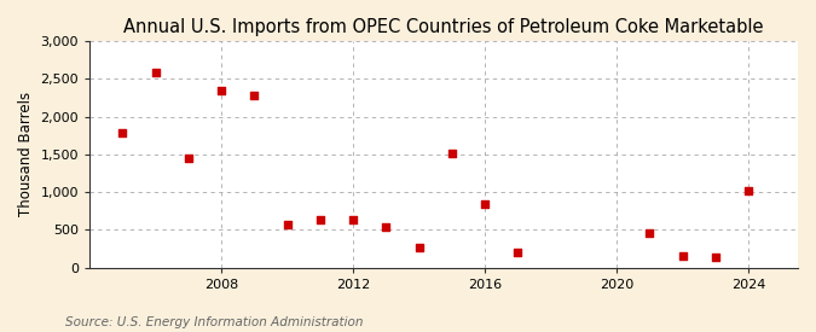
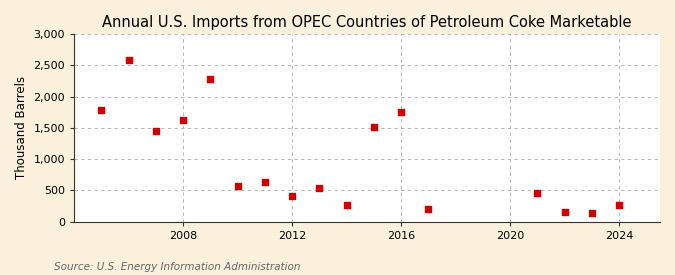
2008: 2,340 -> 1,630
2012: 640 -> 420
2016: 840 -> 1,750
2024: 1,020 -> 260
